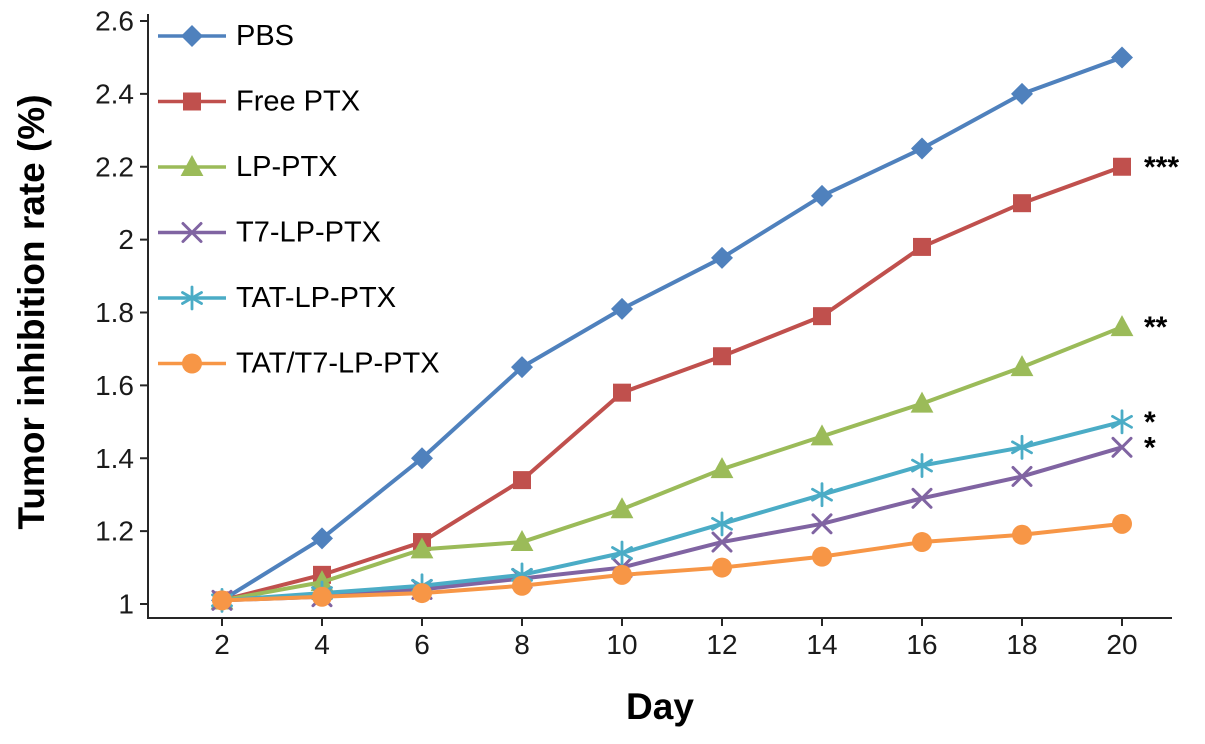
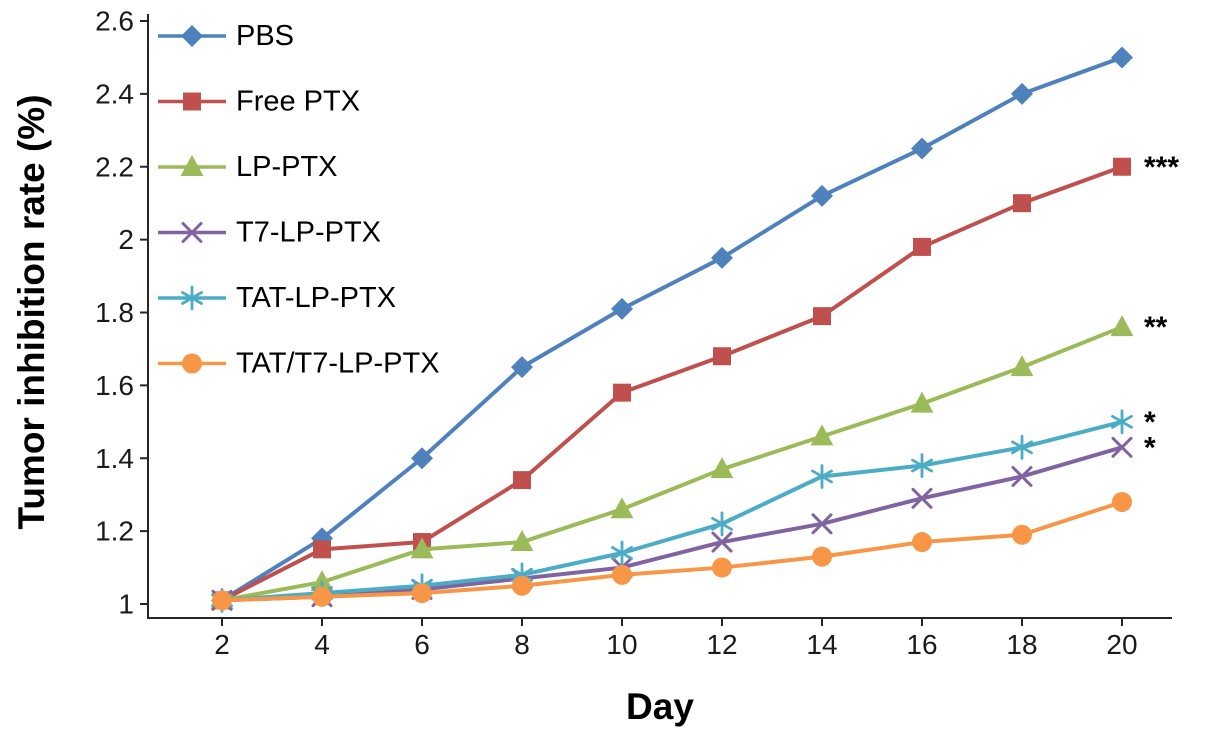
Free PTX/4: 1.08 -> 1.15
TAT-LP-PTX/14: 1.30 -> 1.35
TAT/T7-LP-PTX/20: 1.22 -> 1.28
